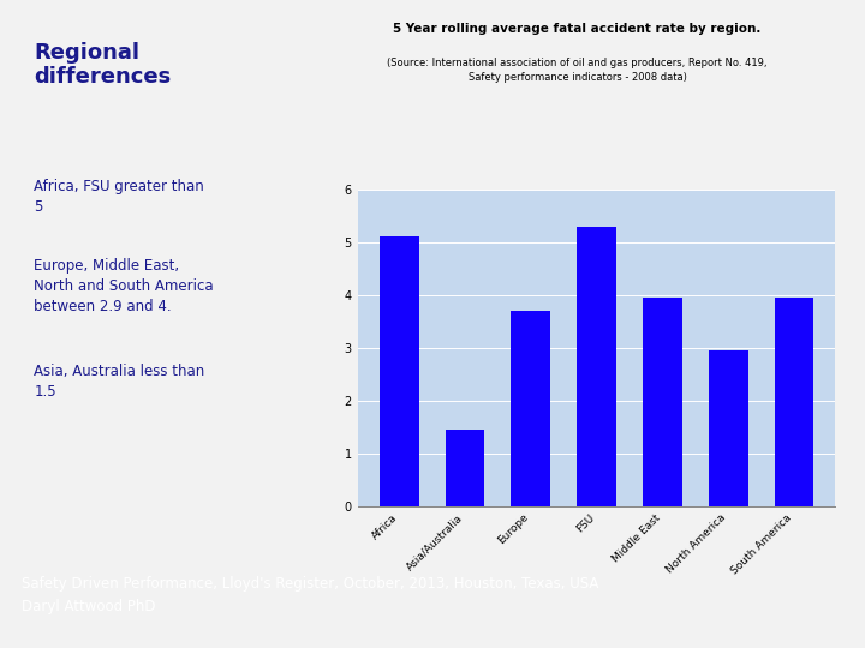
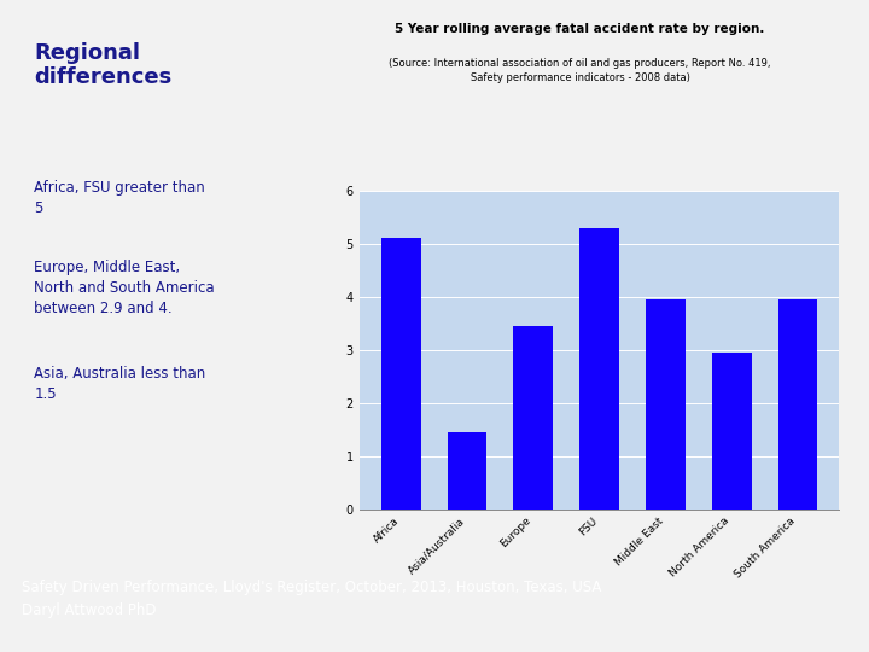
Europe: 3.70 -> 3.45
